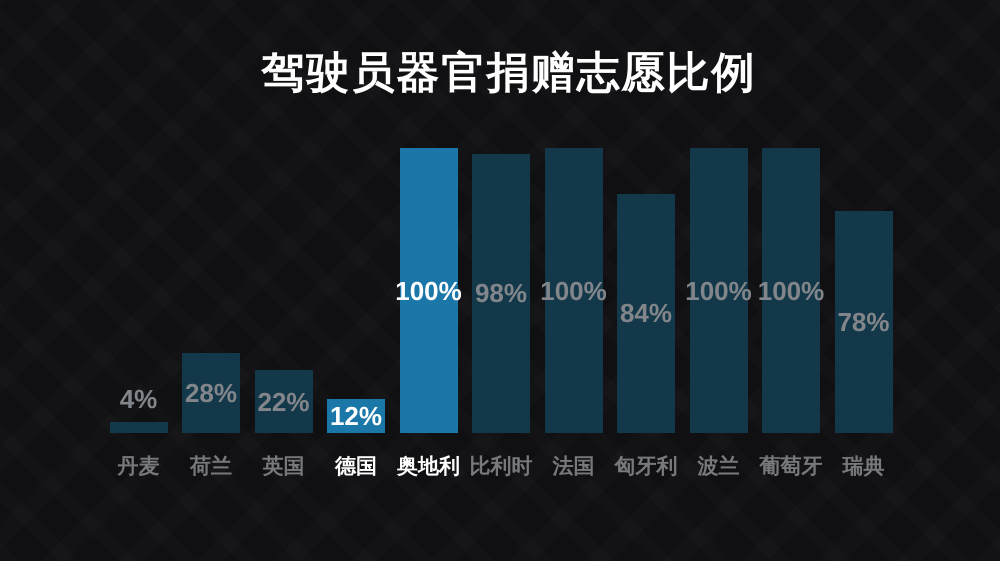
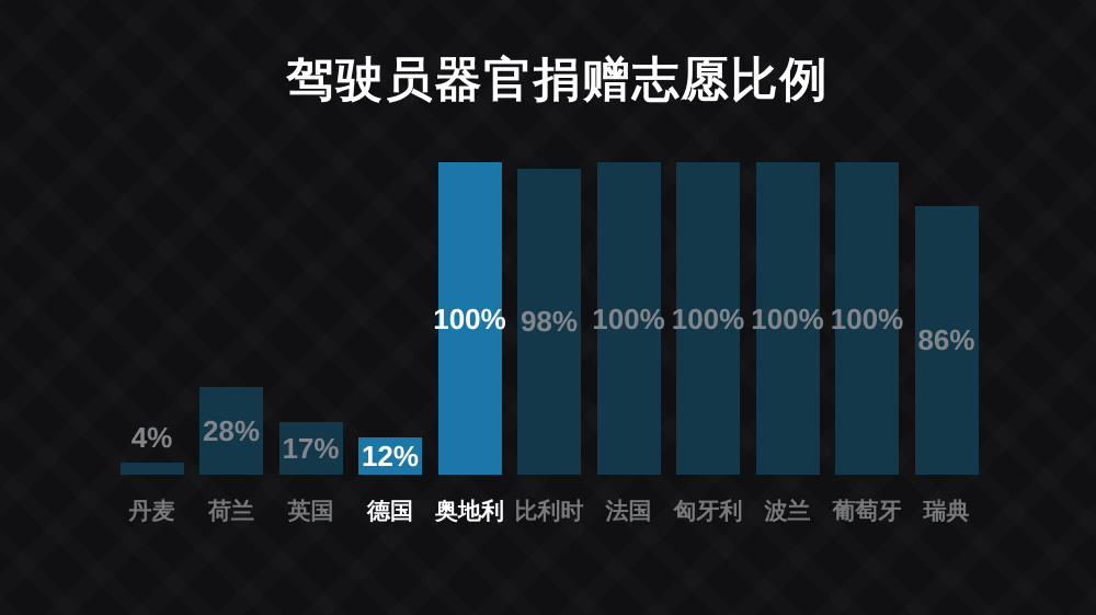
英国: 22% -> 17%
匈牙利: 84% -> 100%
瑞典: 78% -> 86%
